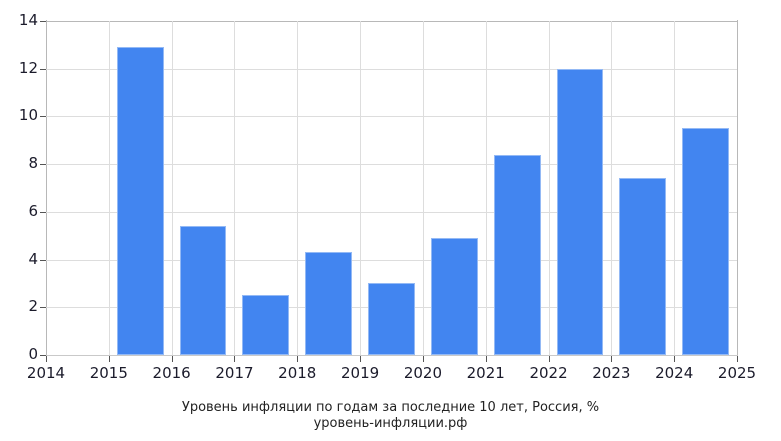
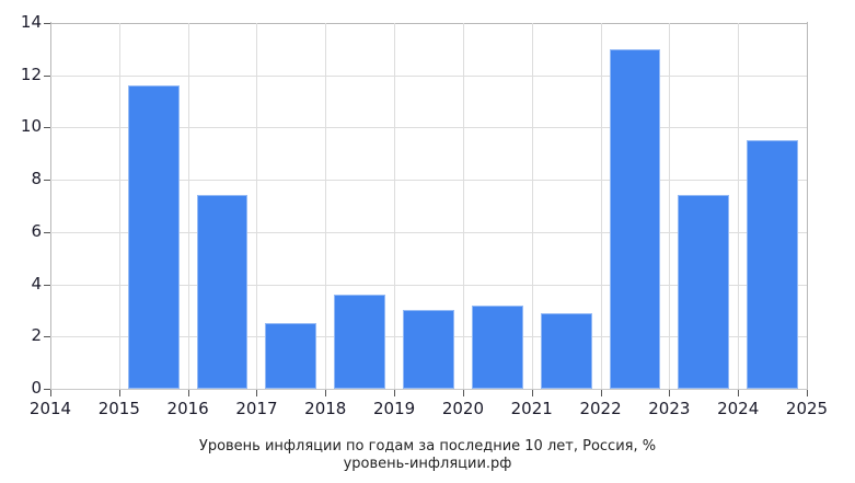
2015: 12.9 -> 11.6
2016: 5.4 -> 7.4
2018: 4.3 -> 3.6
2020: 4.9 -> 3.2
2021: 8.4 -> 2.9
2022: 12.0 -> 13.0
